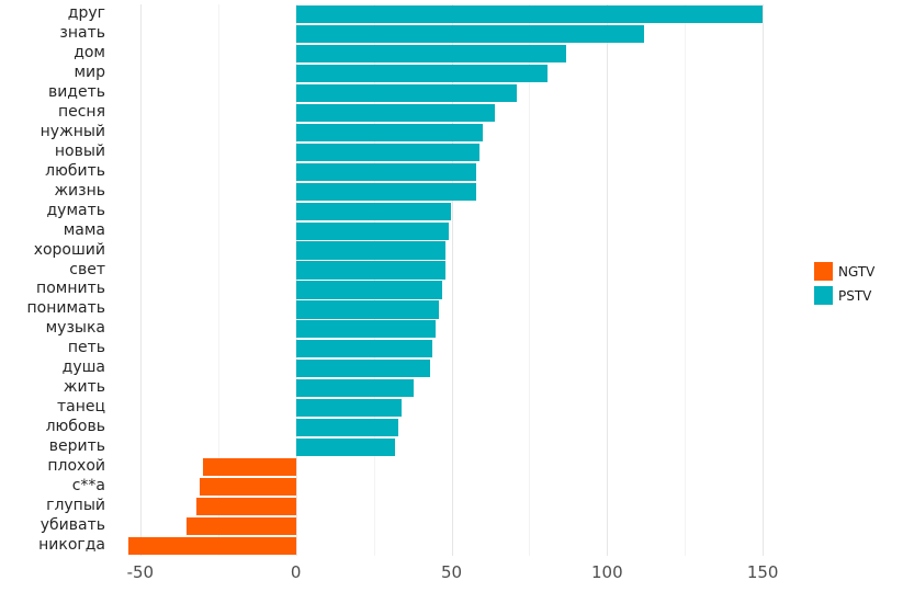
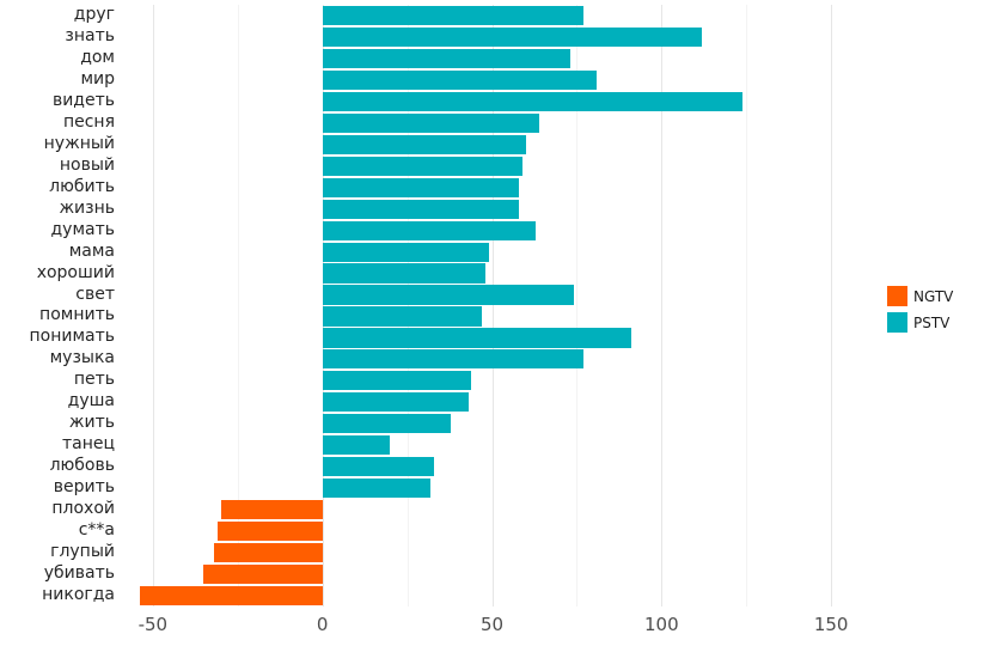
друг: 150 -> 77
дом: 87 -> 73
видеть: 71 -> 124
думать: 50 -> 63
свет: 48 -> 74
понимать: 46 -> 91
музыка: 45 -> 77
танец: 34 -> 20
